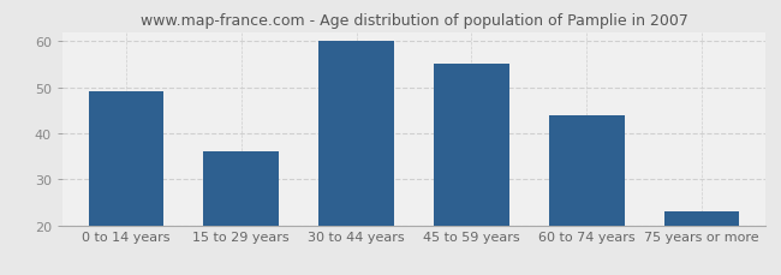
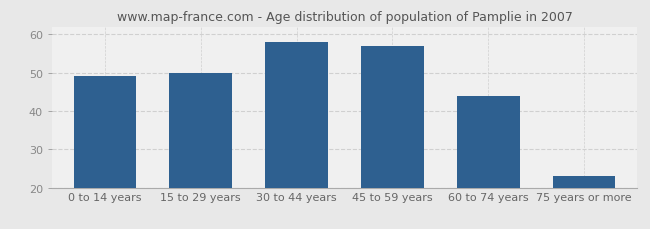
15 to 29 years: 36 -> 50
30 to 44 years: 60 -> 58
45 to 59 years: 55 -> 57
